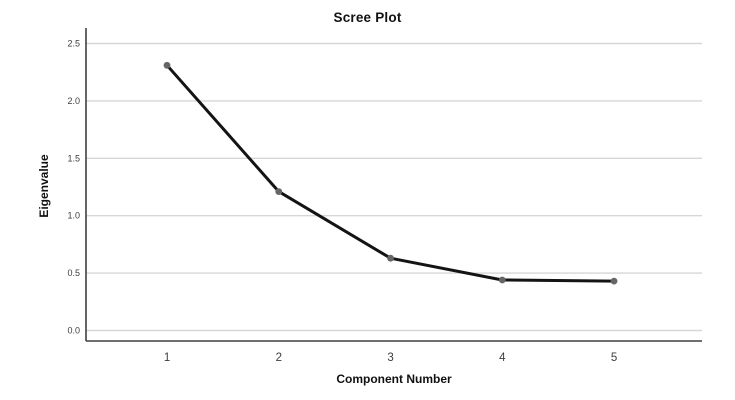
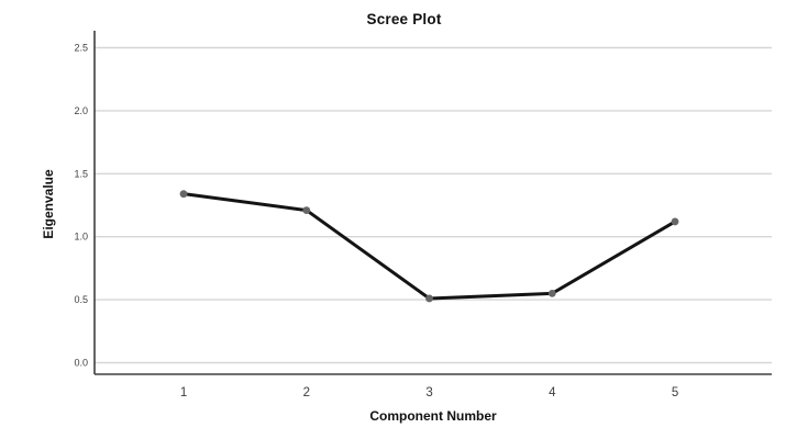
1: 2.31 -> 1.34
3: 0.63 -> 0.51
4: 0.44 -> 0.55
5: 0.43 -> 1.12
